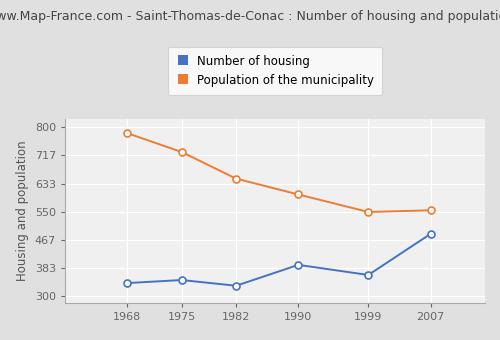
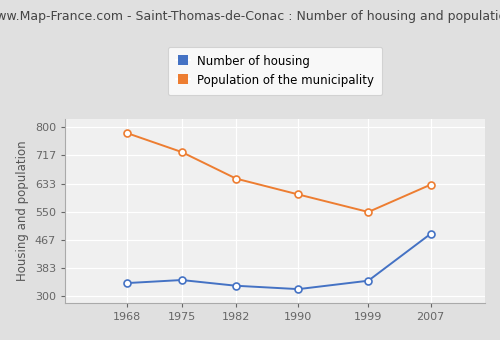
Number of housing/1990: 392 -> 320
Number of housing/1999: 362 -> 345
Population of the municipality/2007: 554 -> 630
